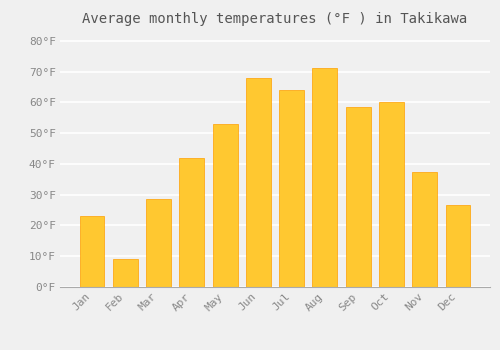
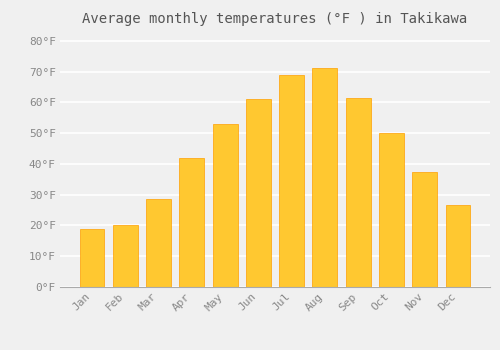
Jan: 23.0°F -> 19.0°F
Feb: 9.0°F -> 20.0°F
Jun: 68.0°F -> 61.0°F
Jul: 64.0°F -> 69.0°F
Sep: 58.5°F -> 61.5°F
Oct: 60.0°F -> 50.0°F
